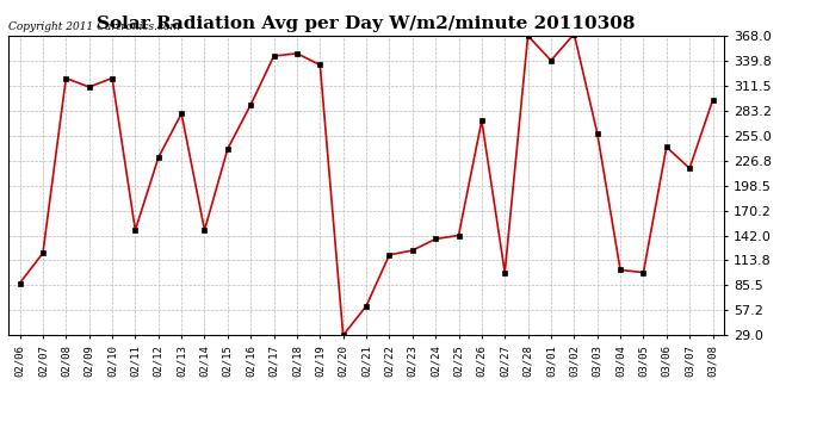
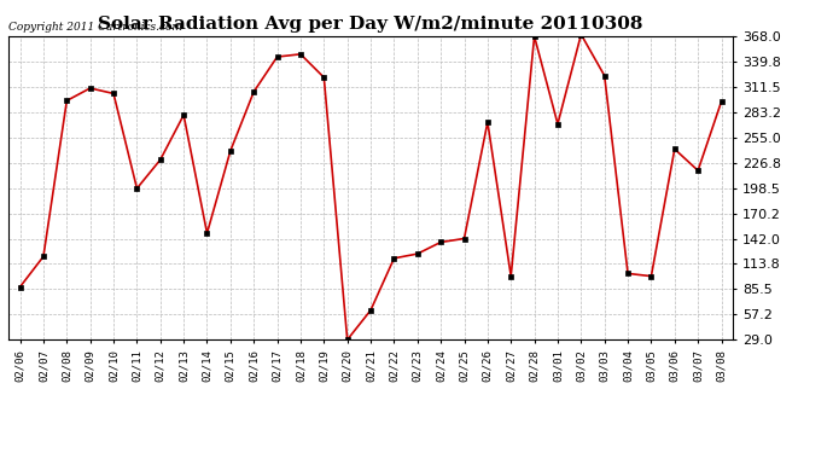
02/08: 320 -> 296
02/10: 320 -> 304
02/11: 148 -> 198
02/16: 290 -> 306
02/19: 335 -> 322
03/01: 340 -> 270
03/03: 258 -> 324
